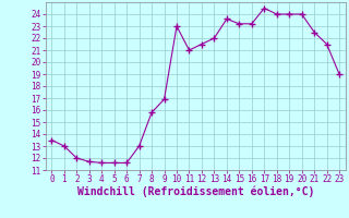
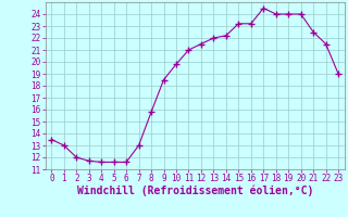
9: 16.9 -> 18.5
10: 23.0 -> 19.8
14: 23.6 -> 22.2
